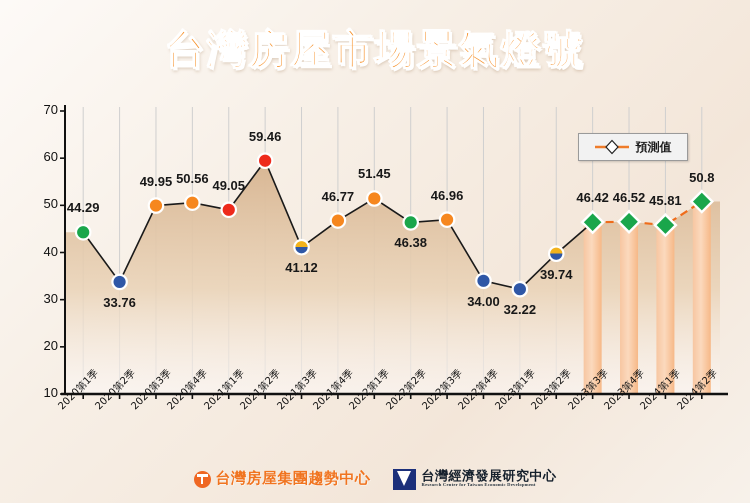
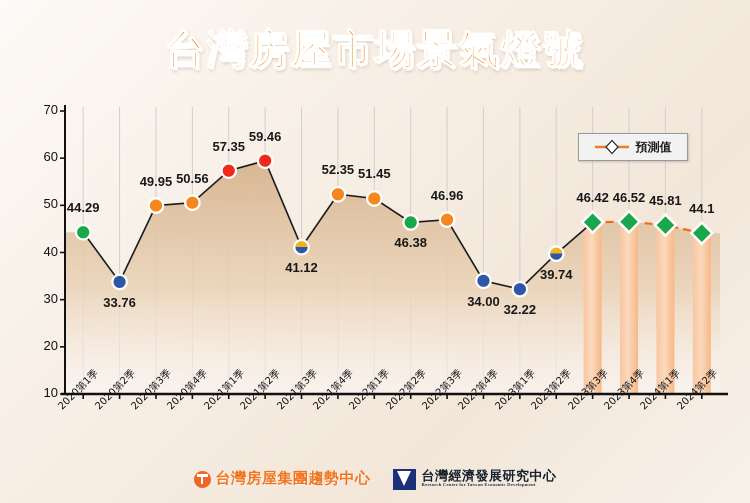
2021第1季: 49.05 -> 57.35
2021第4季: 46.77 -> 52.35
2024第2季: 50.8 -> 44.1
